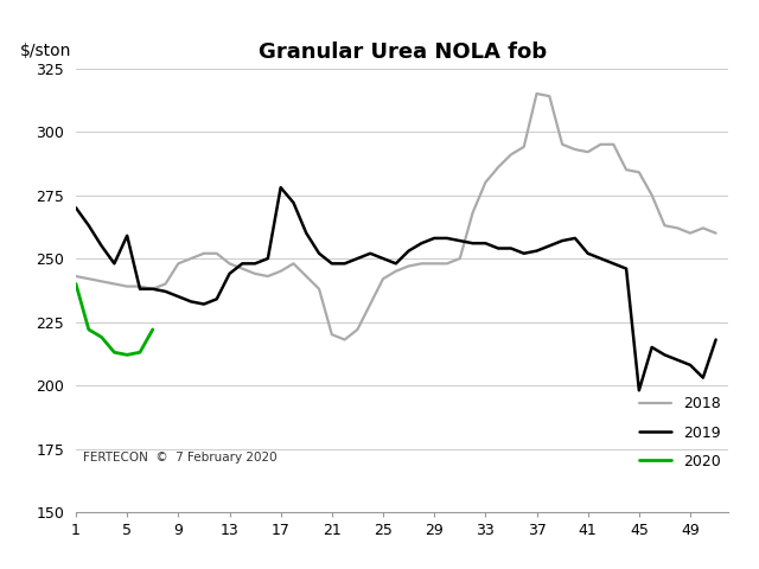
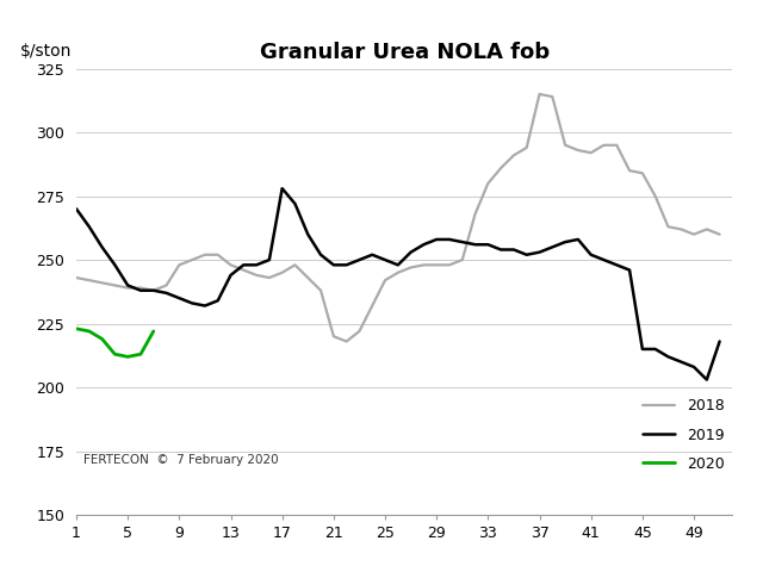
2020/1: 240 -> 223
2019/5: 259 -> 240
2019/45: 198 -> 215
